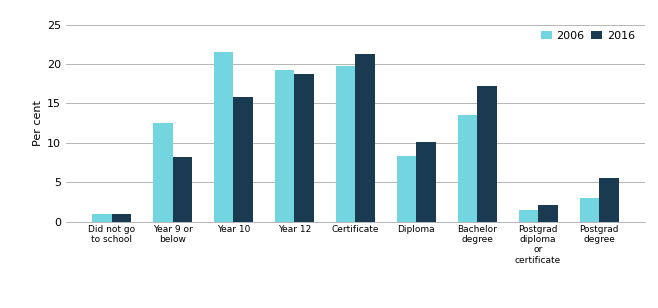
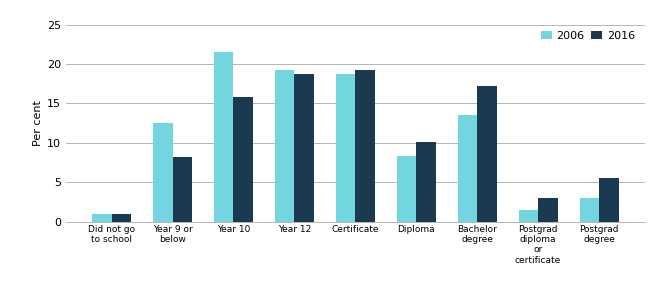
2006/Certificate: 19.7 -> 18.8
2016/Certificate: 21.3 -> 19.2
2016/Postgrad diploma or certificate: 2.1 -> 3.0
